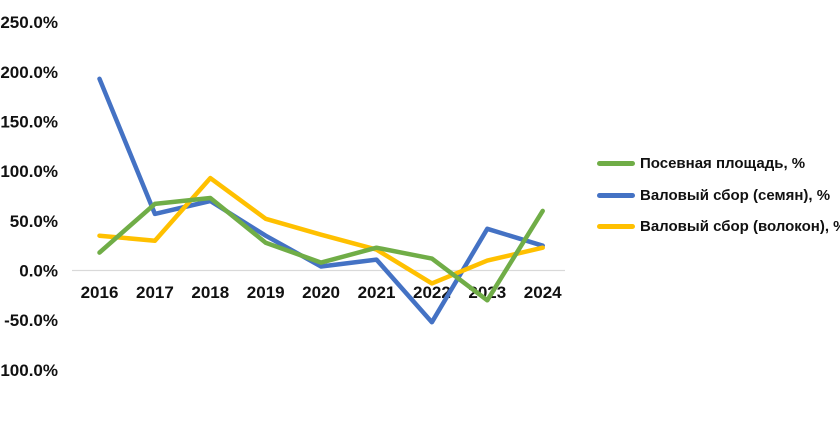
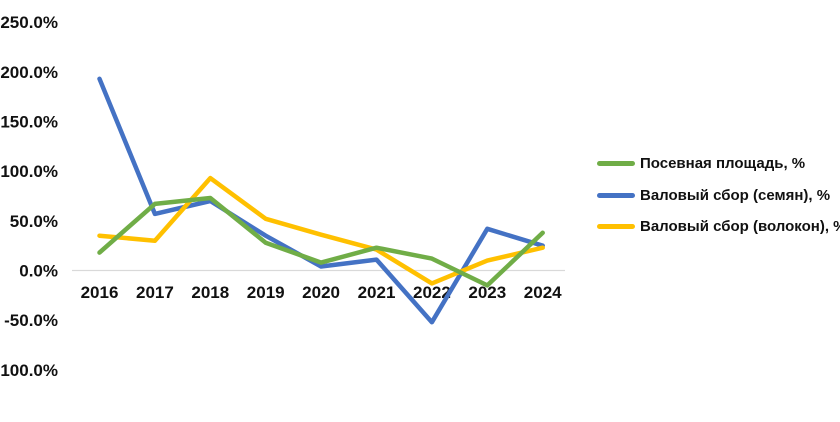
Посевная площадь, %/2023: -30% -> -20%
Посевная площадь, %/2024: 60% -> 40%
